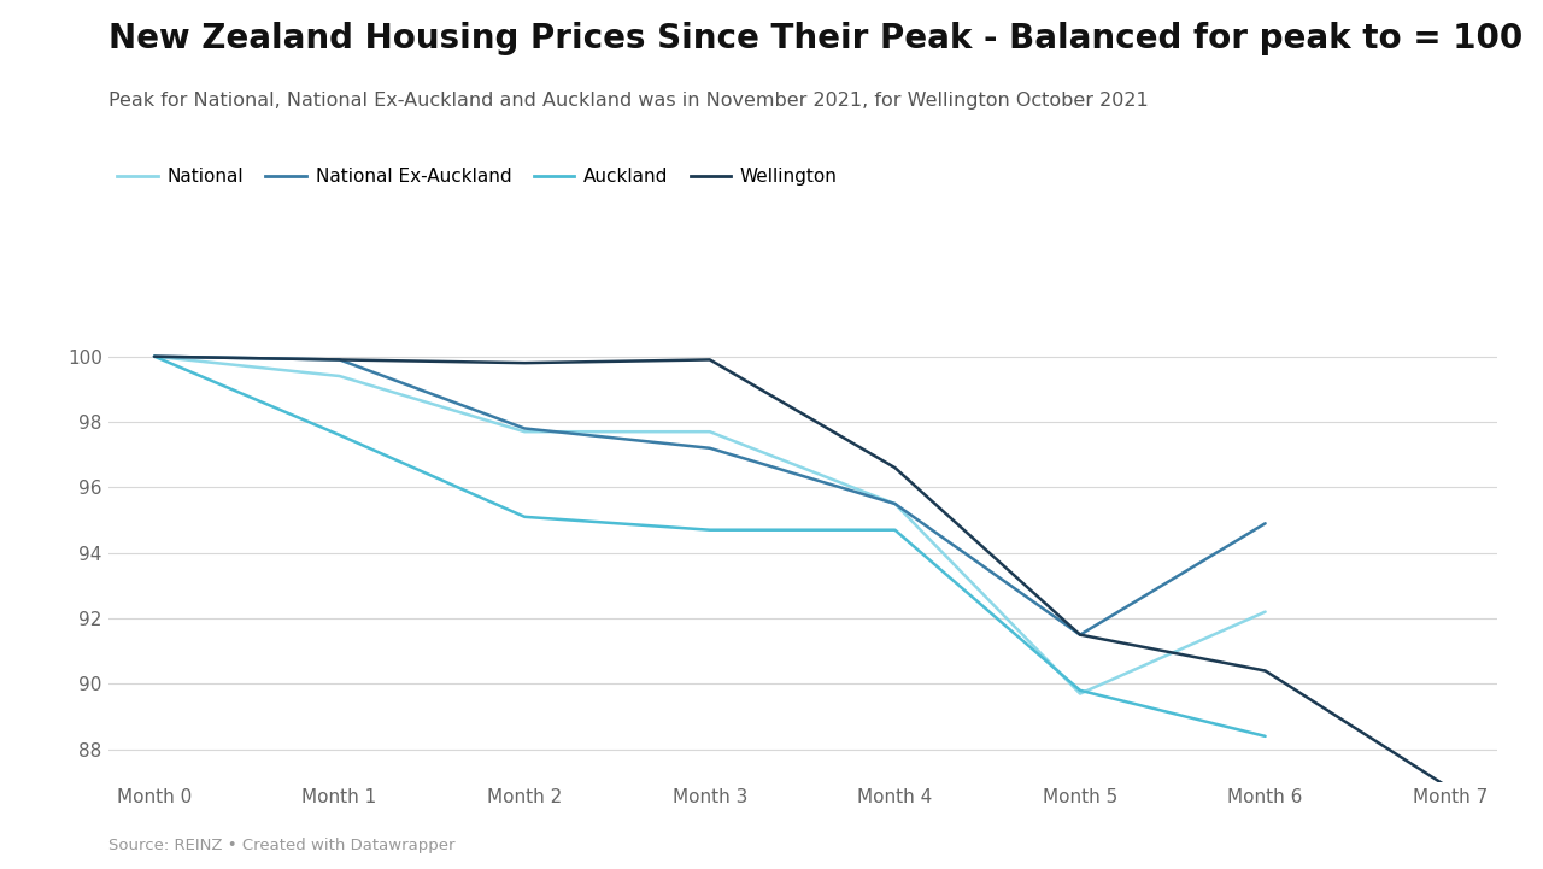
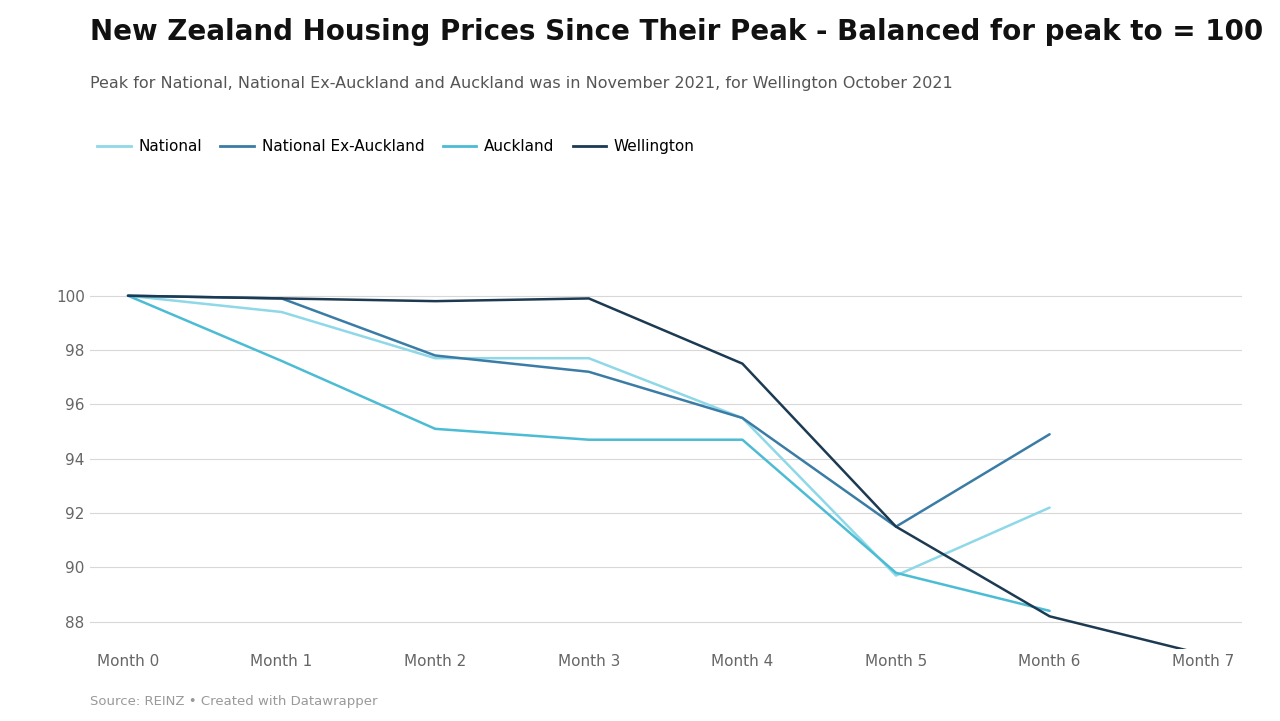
Wellington/Month 4: 96.6 -> 97.5
Wellington/Month 6: 90.4 -> 88.2
